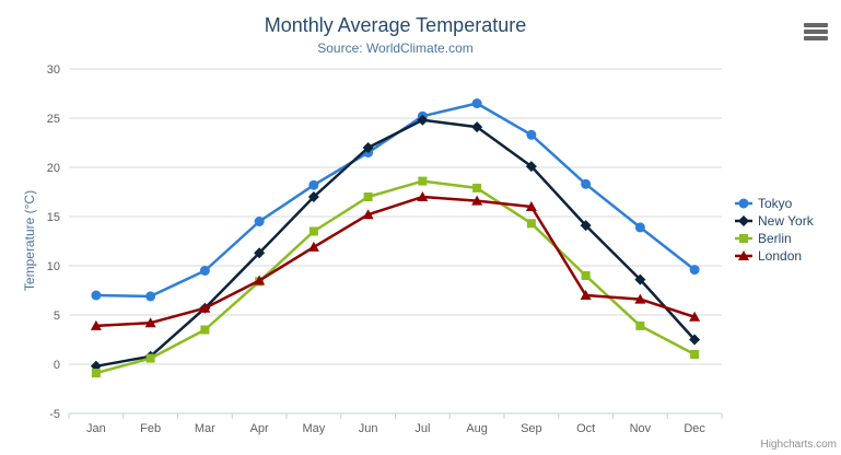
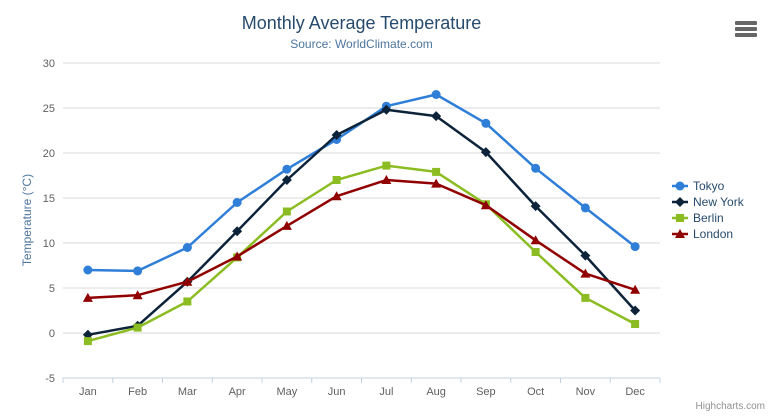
London/Sep: 16 -> 14
London/Oct: 7 -> 10
